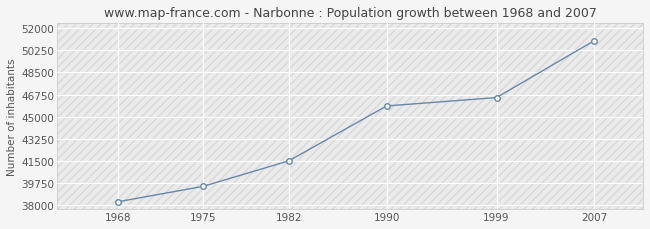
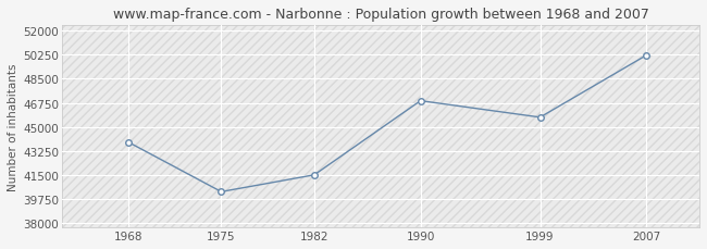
1968: 38300 -> 43900
1975: 39500 -> 40300
1990: 45800 -> 46900
1999: 46500 -> 45700
2007: 51000 -> 50200
